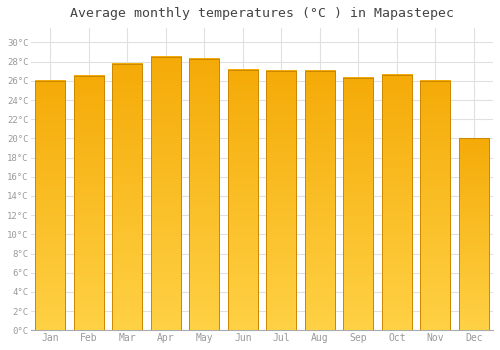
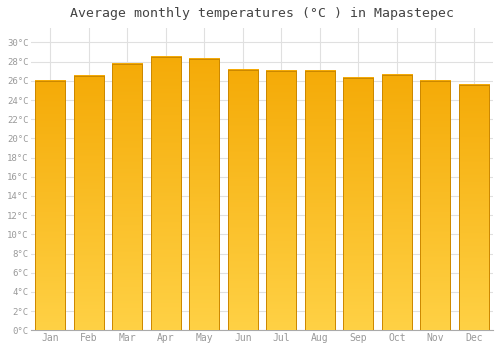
Dec: 20.0°C -> 25.6°C
